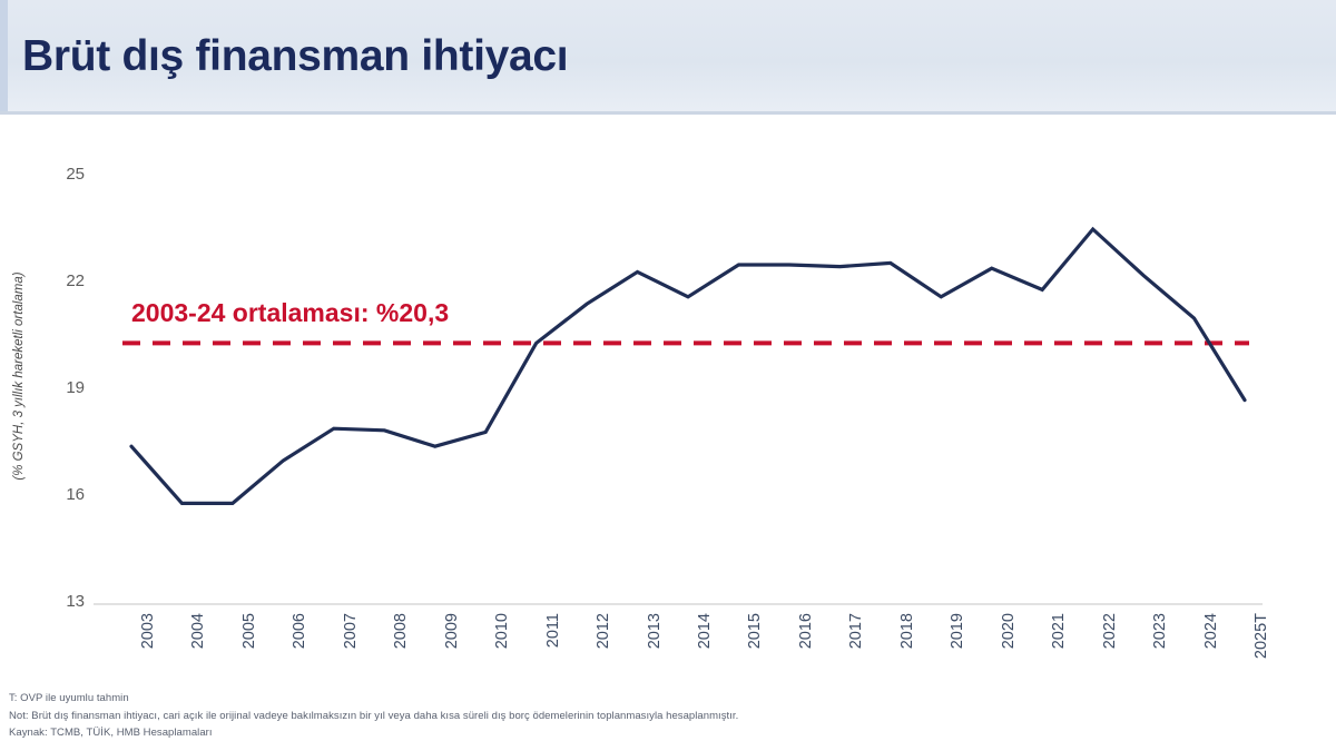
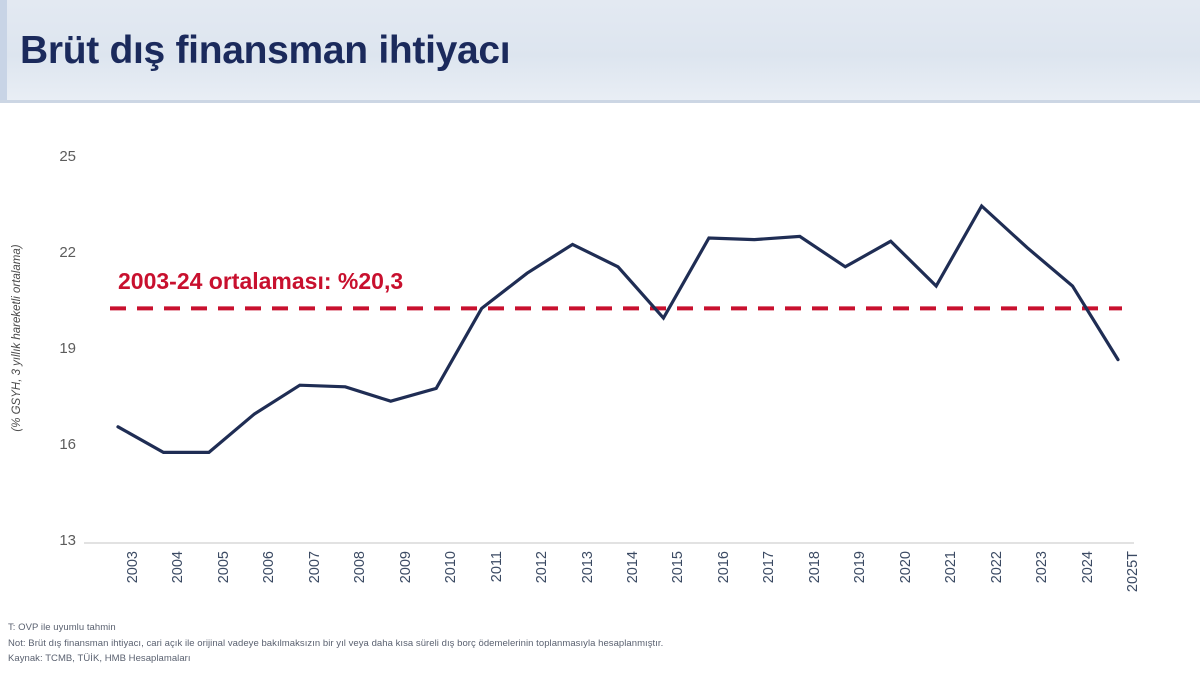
2003: 17.4 -> 16.6
2015: 22.5 -> 20.0
2021: 21.8 -> 21.0
